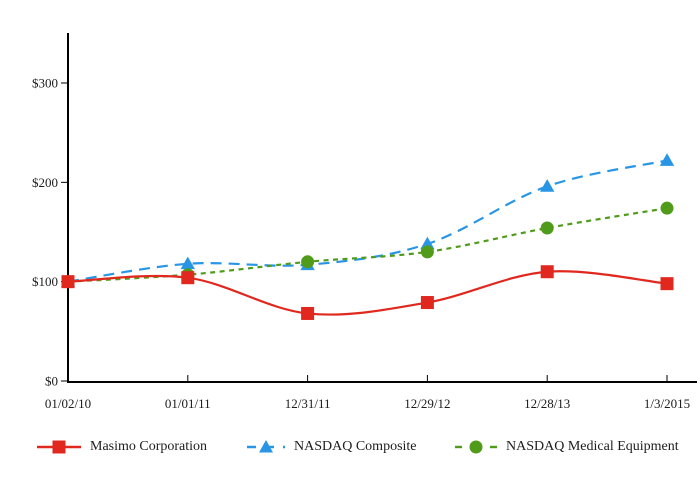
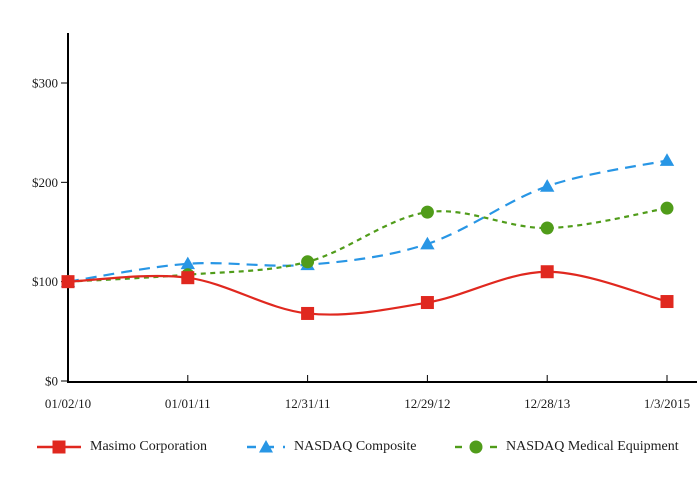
NASDAQ Medical Equipment/12/29/12: $130 -> $170
Masimo Corporation/1/3/2015: $100 -> $80
